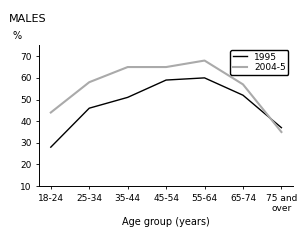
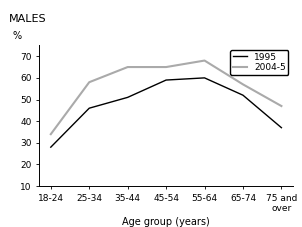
2004-5/18-24: 44 -> 34
2004-5/75 and over: 35 -> 47
